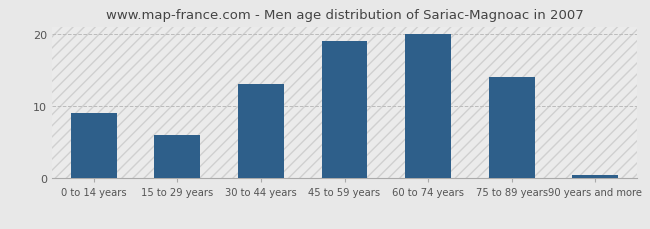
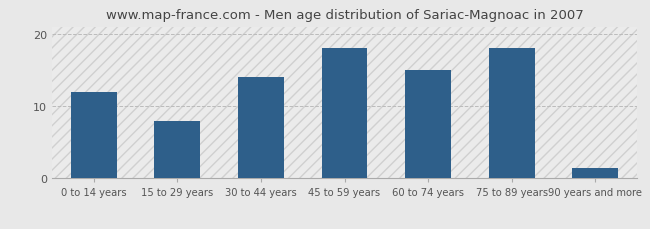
0 to 14 years: 9.0 -> 12.0
15 to 29 years: 6.0 -> 8.0
30 to 44 years: 13.0 -> 14.0
45 to 59 years: 19.0 -> 18.0
60 to 74 years: 20.0 -> 15.0
75 to 89 years: 14.0 -> 18.0
90 years and more: 0.5 -> 1.4
